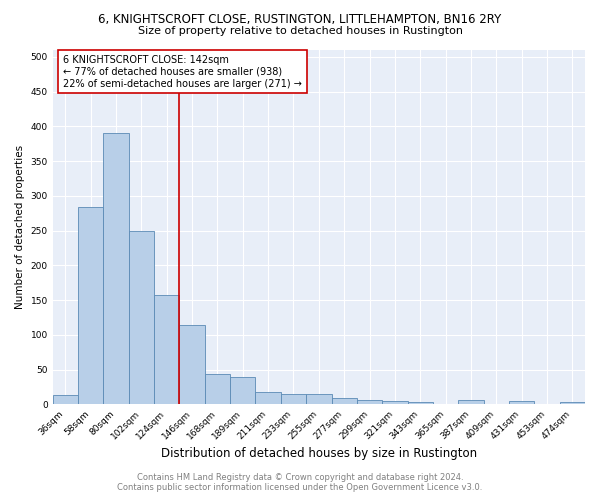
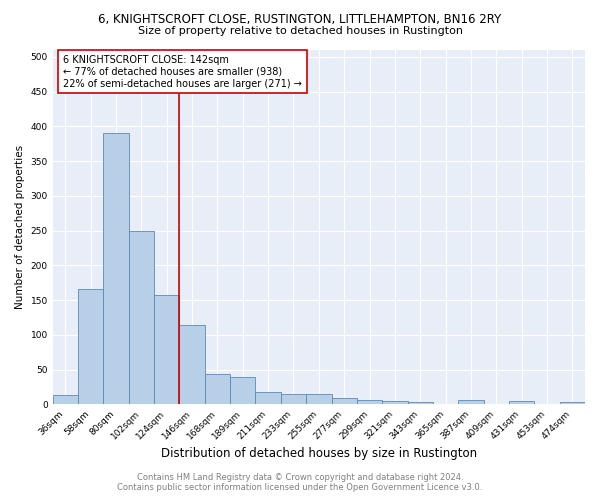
58sqm: 284 -> 166
